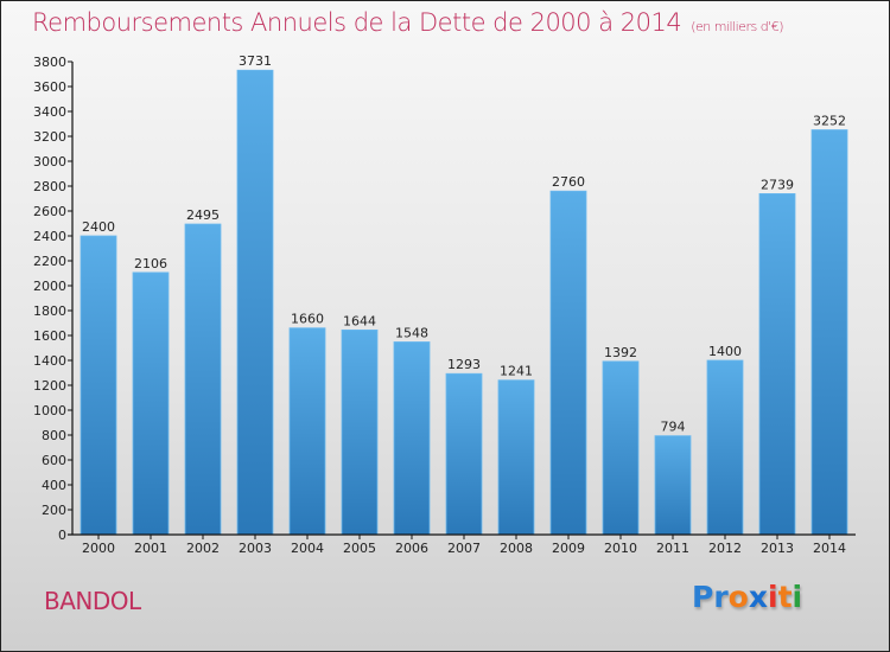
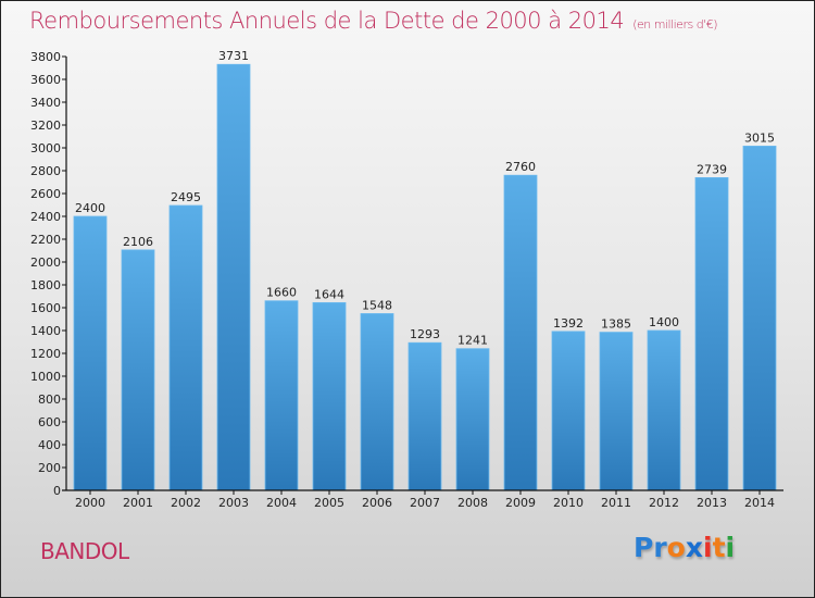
2011: 794 -> 1385
2014: 3252 -> 3015
